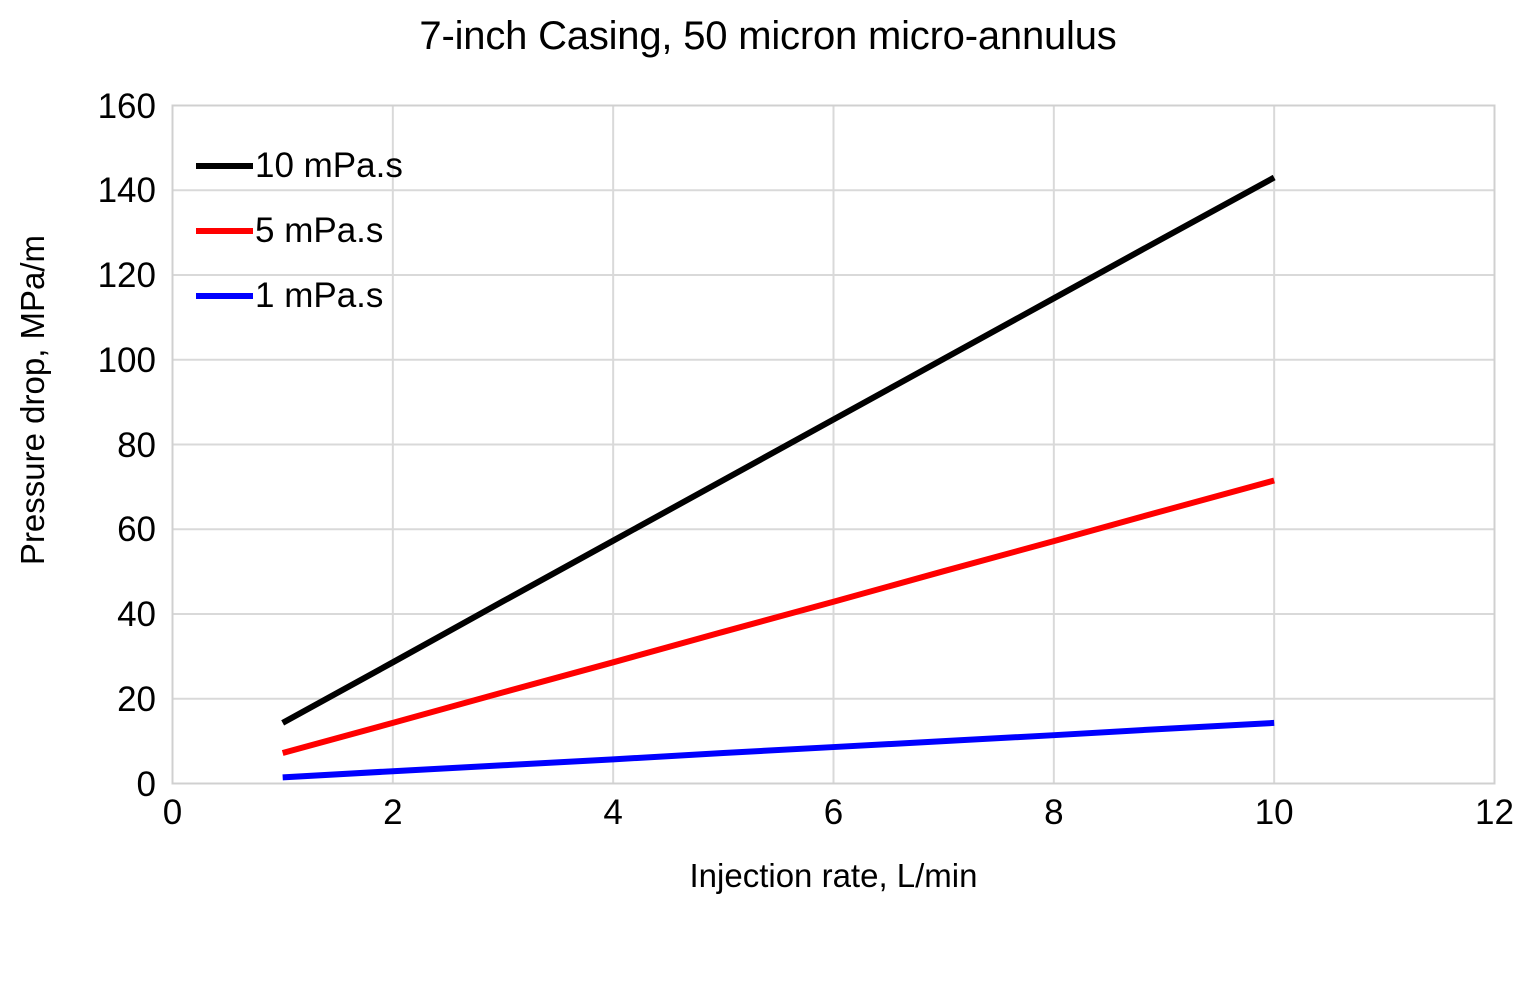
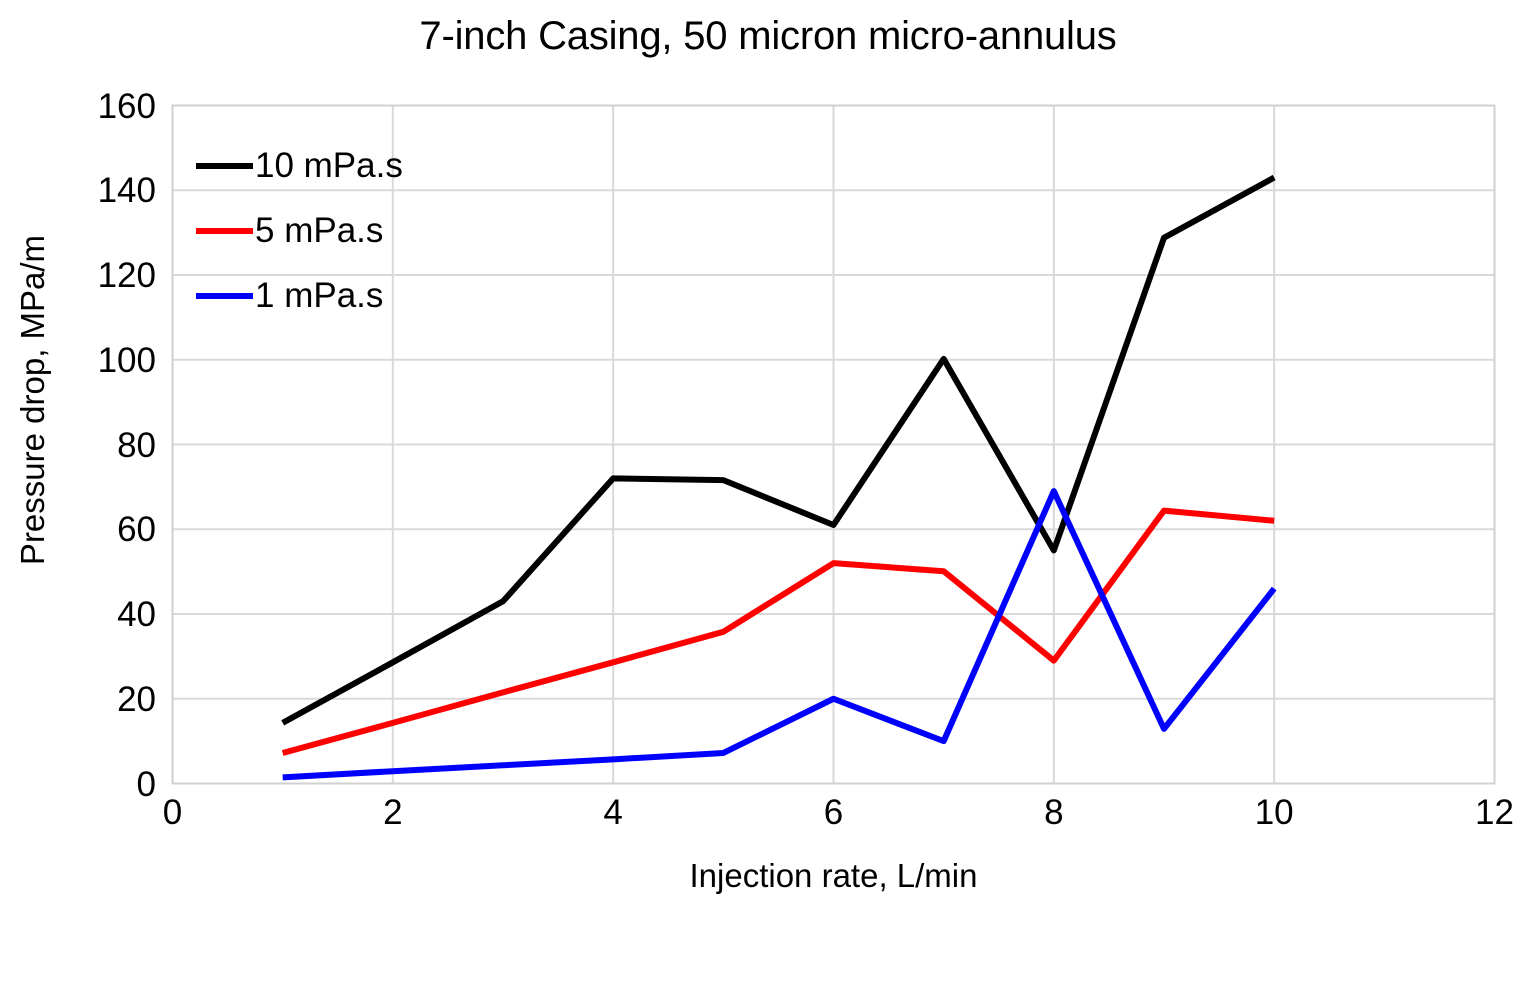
10 mPa.s/4: 57 -> 72
10 mPa.s/6: 86 -> 61
5 mPa.s/6: 43 -> 52
1 mPa.s/6: 9 -> 20
10 mPa.s/8: 114 -> 55
5 mPa.s/8: 57 -> 29
1 mPa.s/8: 11 -> 69
5 mPa.s/10: 72 -> 62
1 mPa.s/10: 14 -> 46
